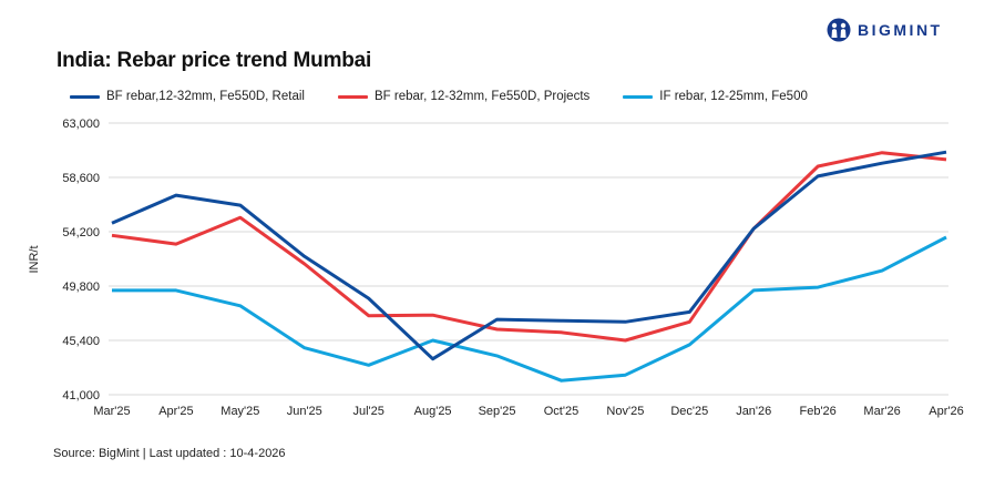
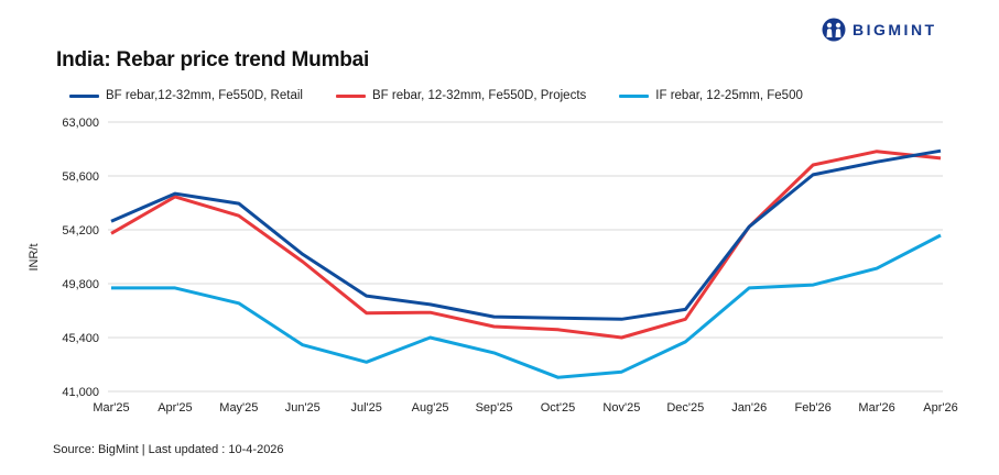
BF rebar, 12-32mm, Fe550D, Projects/Apr'25: 53200 -> 56900
BF rebar,12-32mm, Fe550D, Retail/Aug'25: 43900 -> 48100
